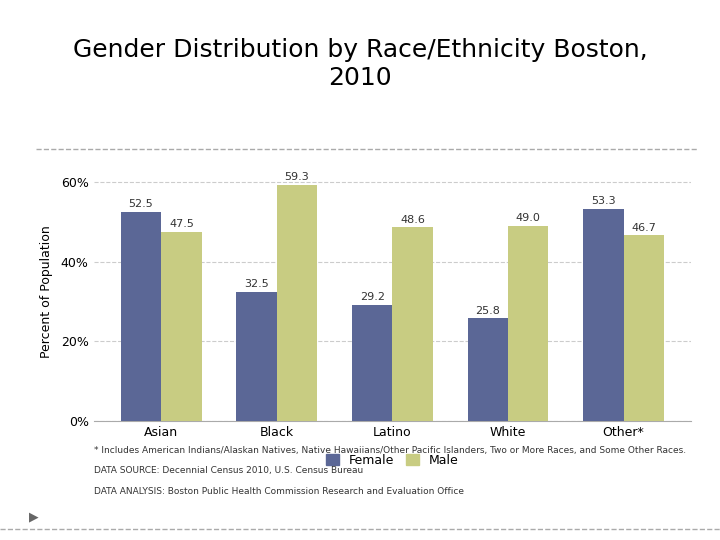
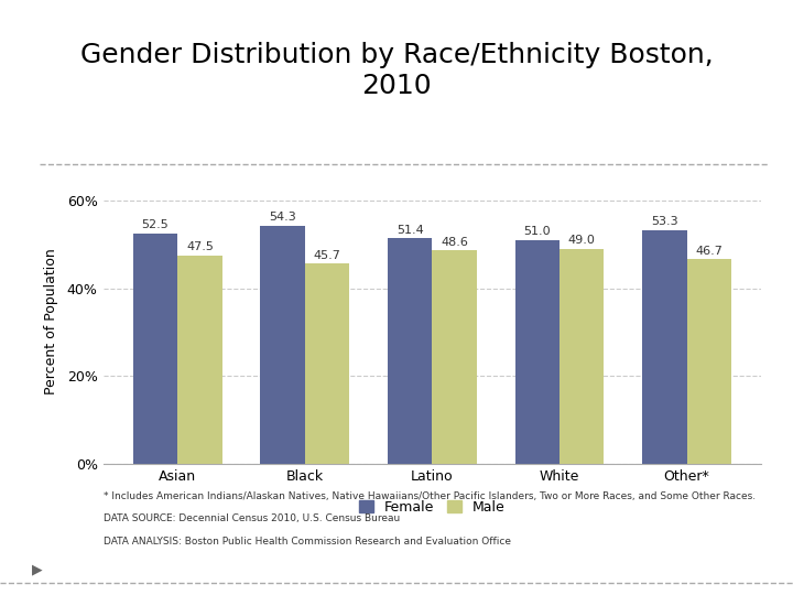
Female/Black: 32.5 -> 54.3
Male/Black: 59.3 -> 45.7
Female/Latino: 29.2 -> 51.4
Female/White: 25.8 -> 51.0
